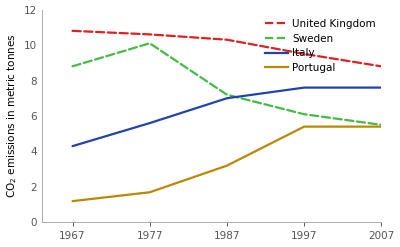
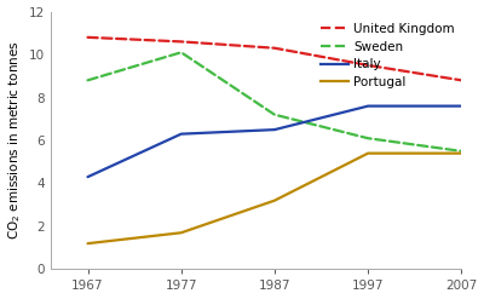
Italy/1977: 5.6 -> 6.3
Italy/1987: 7.0 -> 6.5
